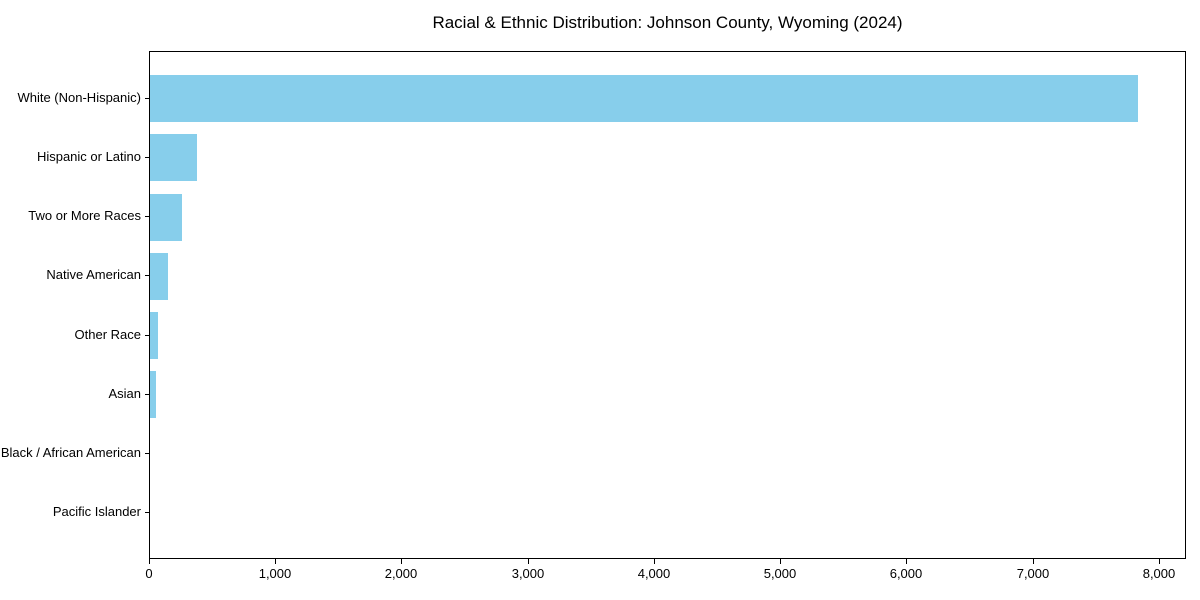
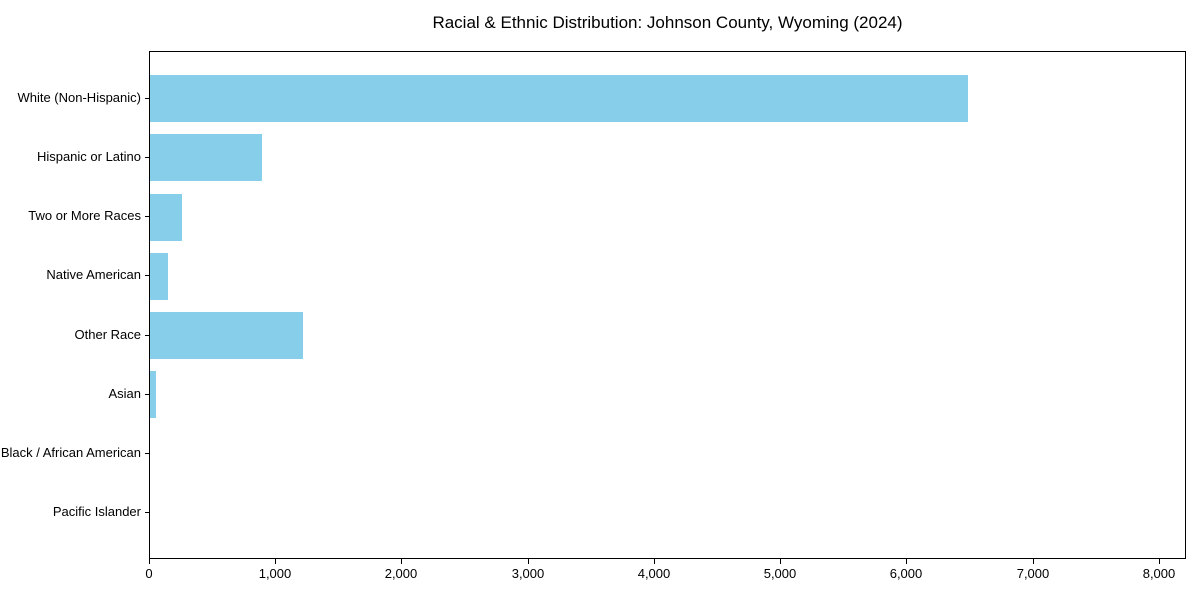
White (Non-Hispanic): 7820 -> 6480
Hispanic or Latino: 380 -> 890
Other Race: 60 -> 1210
